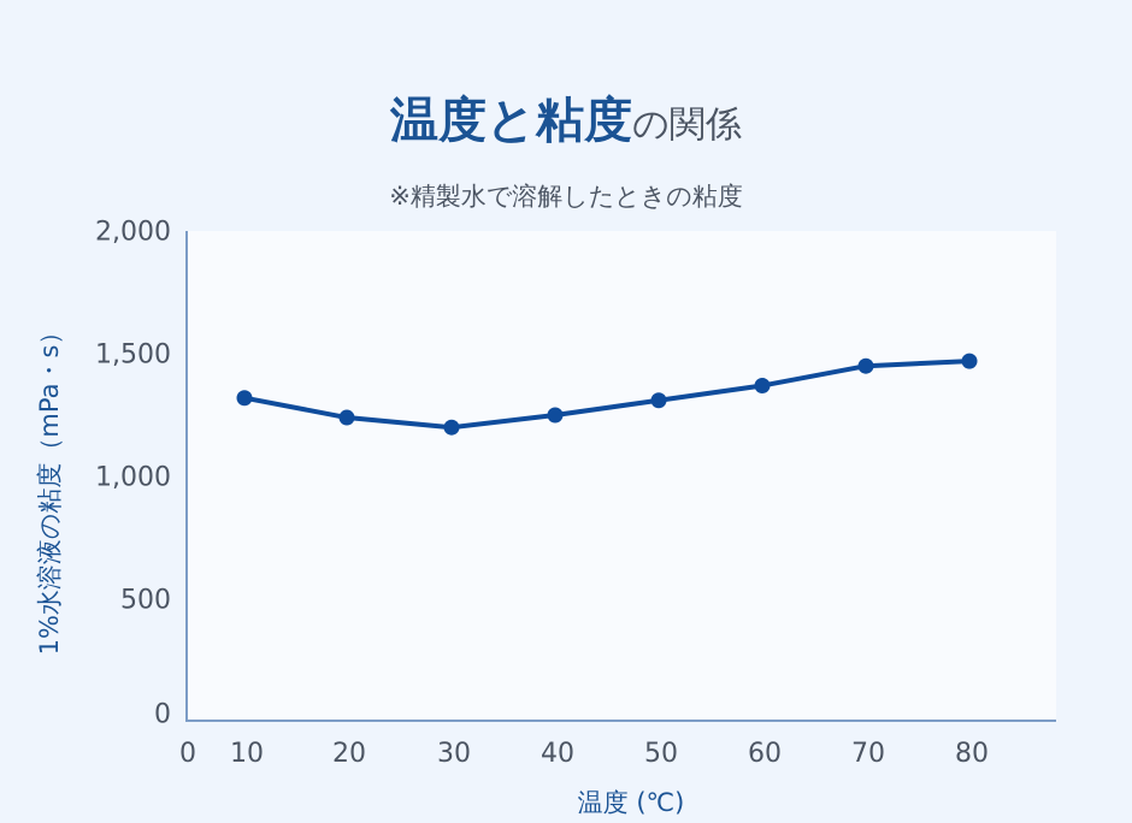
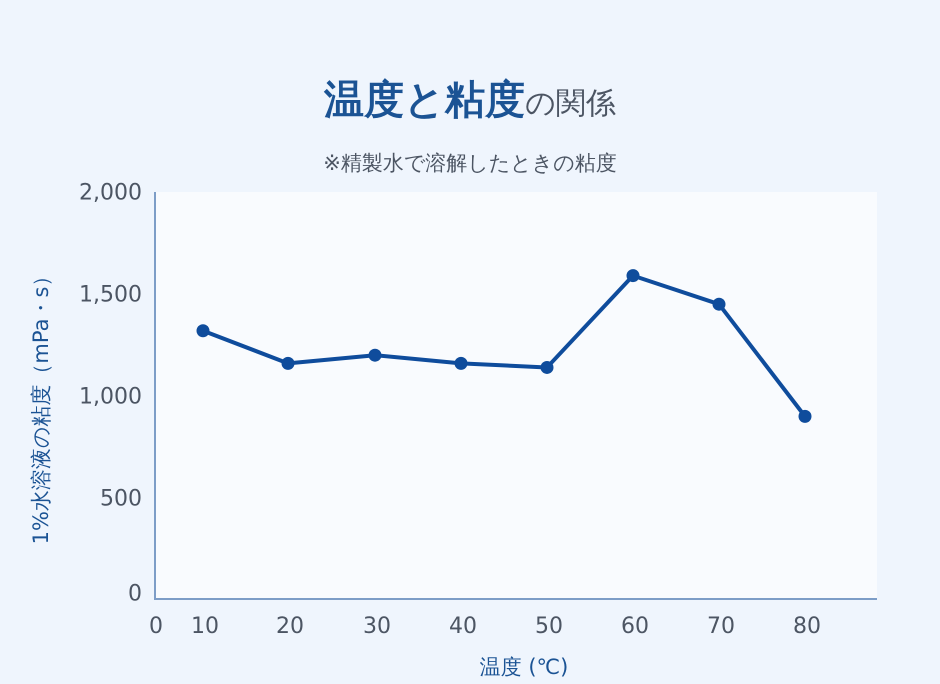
20: 1240 -> 1160
40: 1250 -> 1160
50: 1310 -> 1140
60: 1370 -> 1590
80: 1470 -> 900
